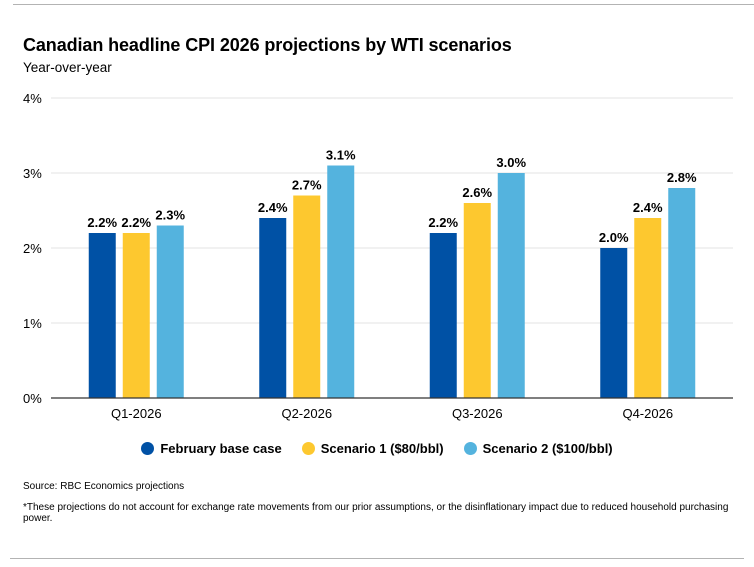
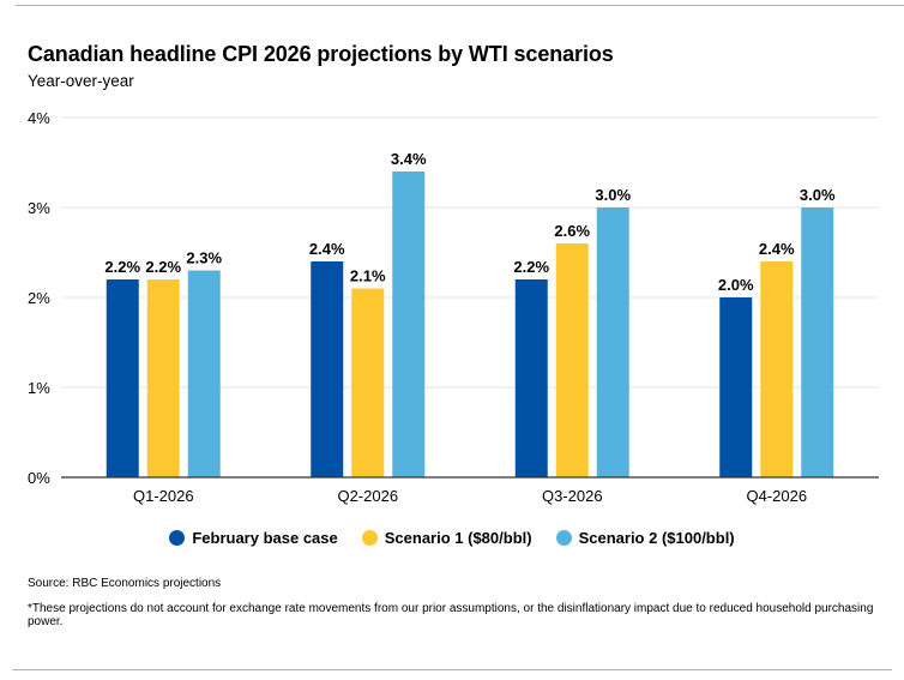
Scenario 1 ($80/bbl)/Q2-2026: 2.7% -> 2.1%
Scenario 2 ($100/bbl)/Q2-2026: 3.1% -> 3.4%
Scenario 2 ($100/bbl)/Q4-2026: 2.8% -> 3.0%
